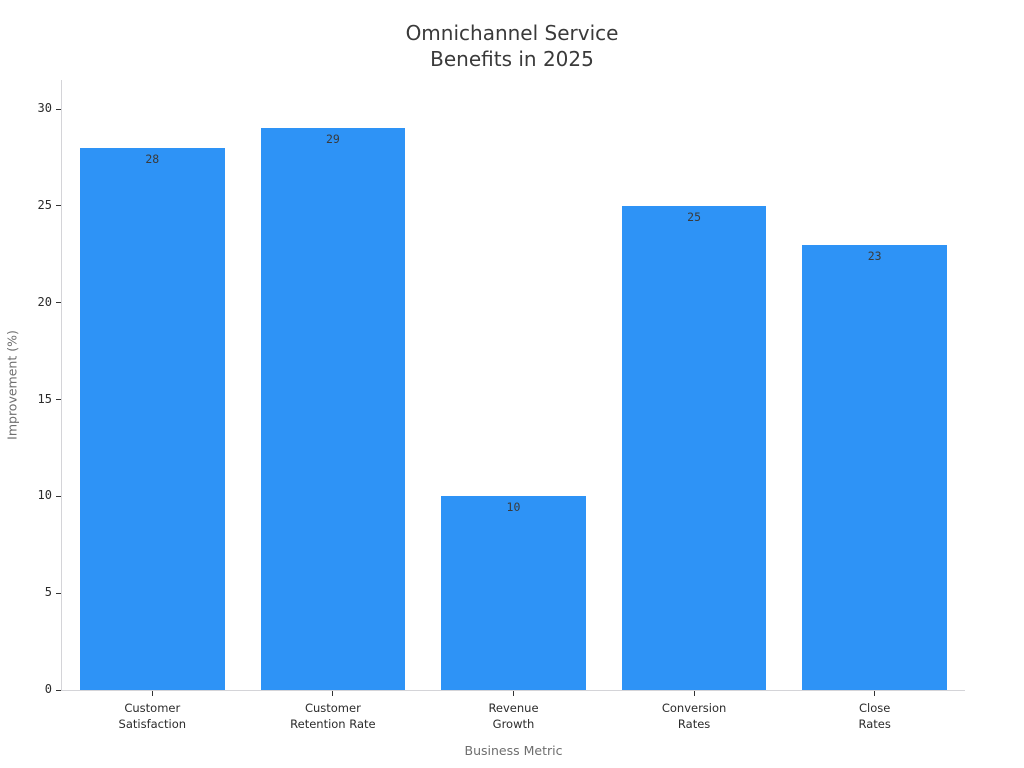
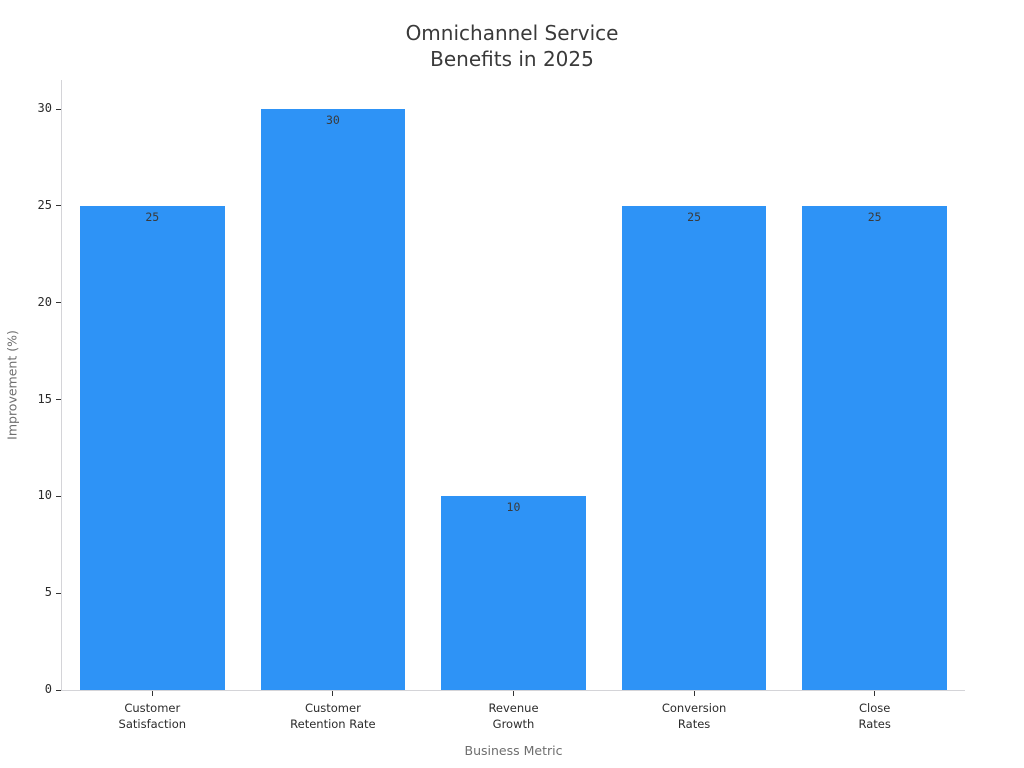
Customer Satisfaction: 28 -> 25
Customer Retention Rate: 29 -> 30
Close Rates: 23 -> 25
